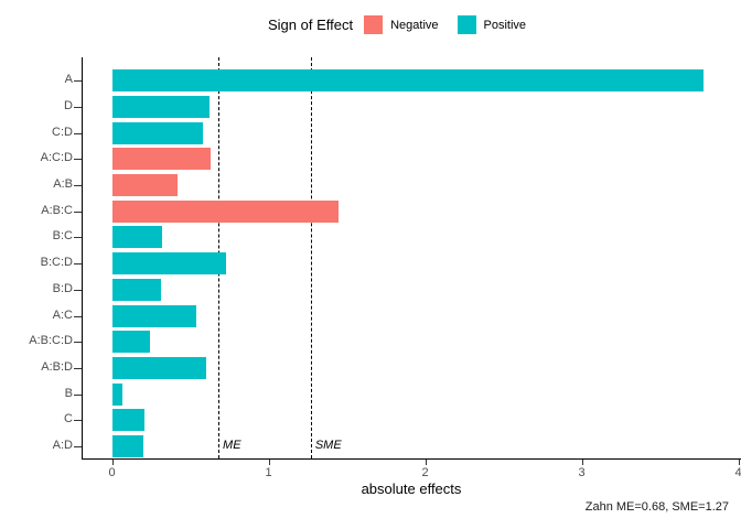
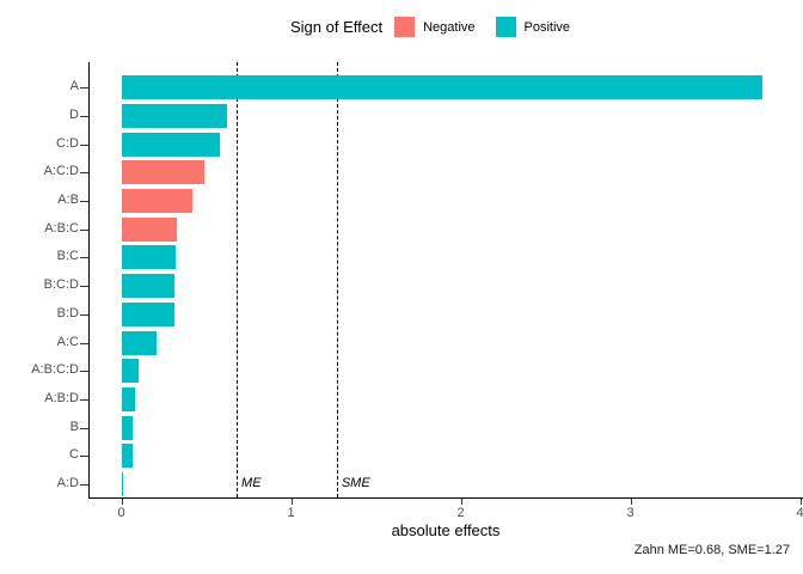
A:C:D: 0.63 -> 0.49
A:B:C: 1.45 -> 0.33
B:C:D: 0.73 -> 0.31
A:C: 0.54 -> 0.21
A:B:C:D: 0.24 -> 0.10
A:B:D: 0.60 -> 0.08
C: 0.21 -> 0.07
A:D: 0.20 -> 0.01
